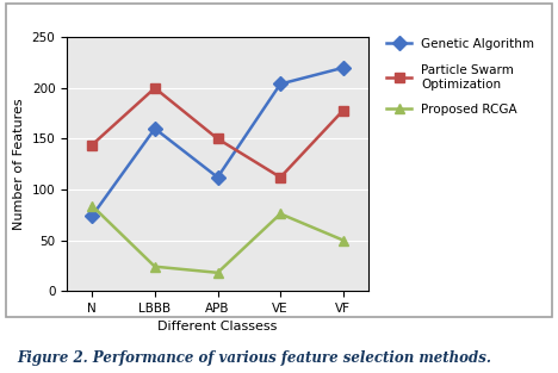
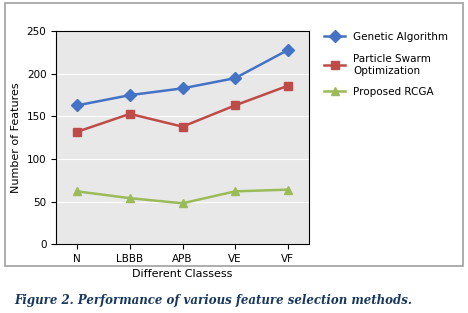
Genetic Algorithm/N: 74 -> 163
Particle Swarm Optimization/N: 144 -> 132
Proposed RCGA/N: 84 -> 62
Genetic Algorithm/LBBB: 160 -> 175
Particle Swarm Optimization/LBBB: 200 -> 153
Proposed RCGA/LBBB: 24 -> 54
Genetic Algorithm/APB: 112 -> 183
Particle Swarm Optimization/APB: 150 -> 138
Proposed RCGA/APB: 18 -> 48
Genetic Algorithm/VE: 204 -> 195
Particle Swarm Optimization/VE: 112 -> 163
Proposed RCGA/VE: 76 -> 62
Genetic Algorithm/VF: 220 -> 228
Particle Swarm Optimization/VF: 178 -> 186
Proposed RCGA/VF: 50 -> 64
